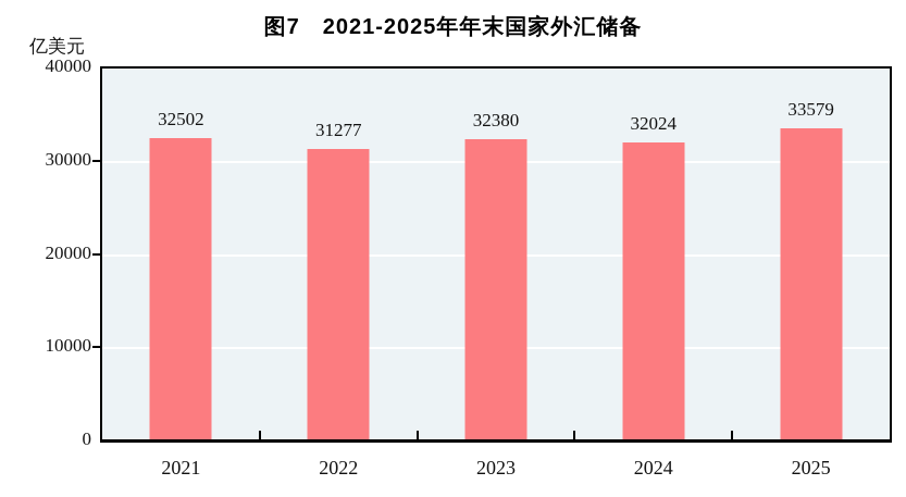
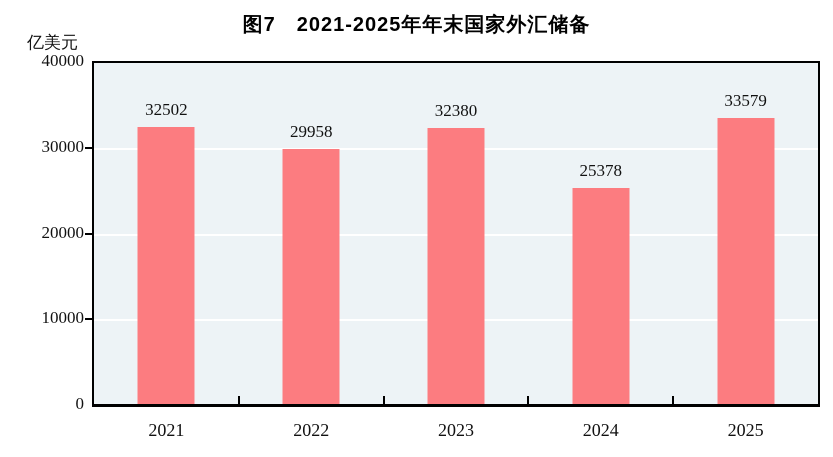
2022: 31277 -> 29958
2024: 32024 -> 25378
